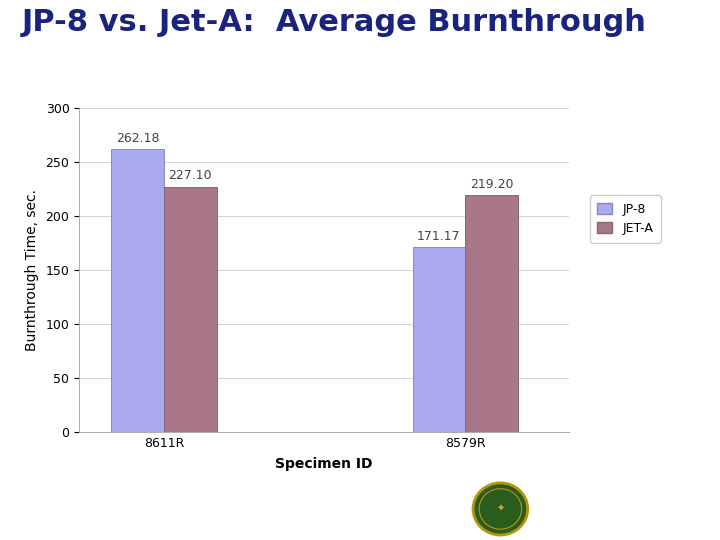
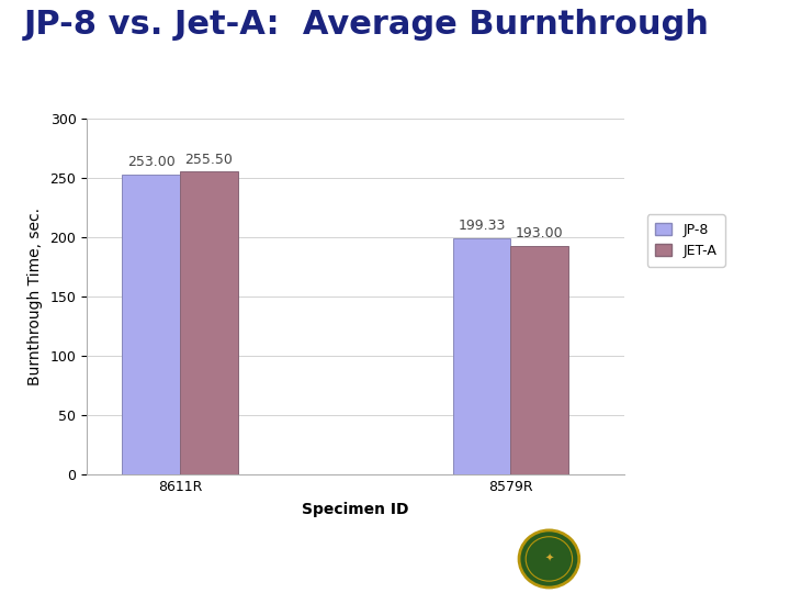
JP-8/8611R: 262.18 -> 253.00
JET-A/8611R: 227.10 -> 255.50
JP-8/8579R: 171.17 -> 199.33
JET-A/8579R: 219.20 -> 193.00
